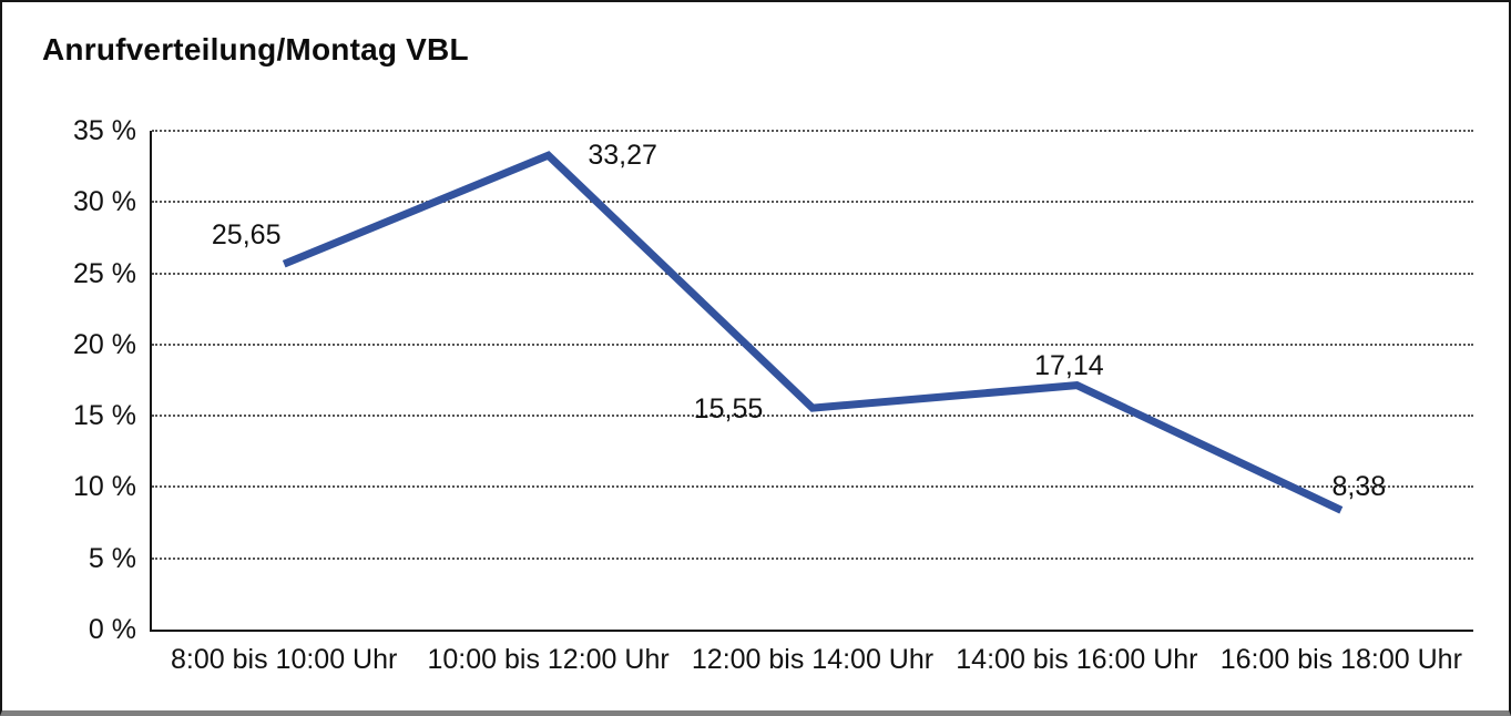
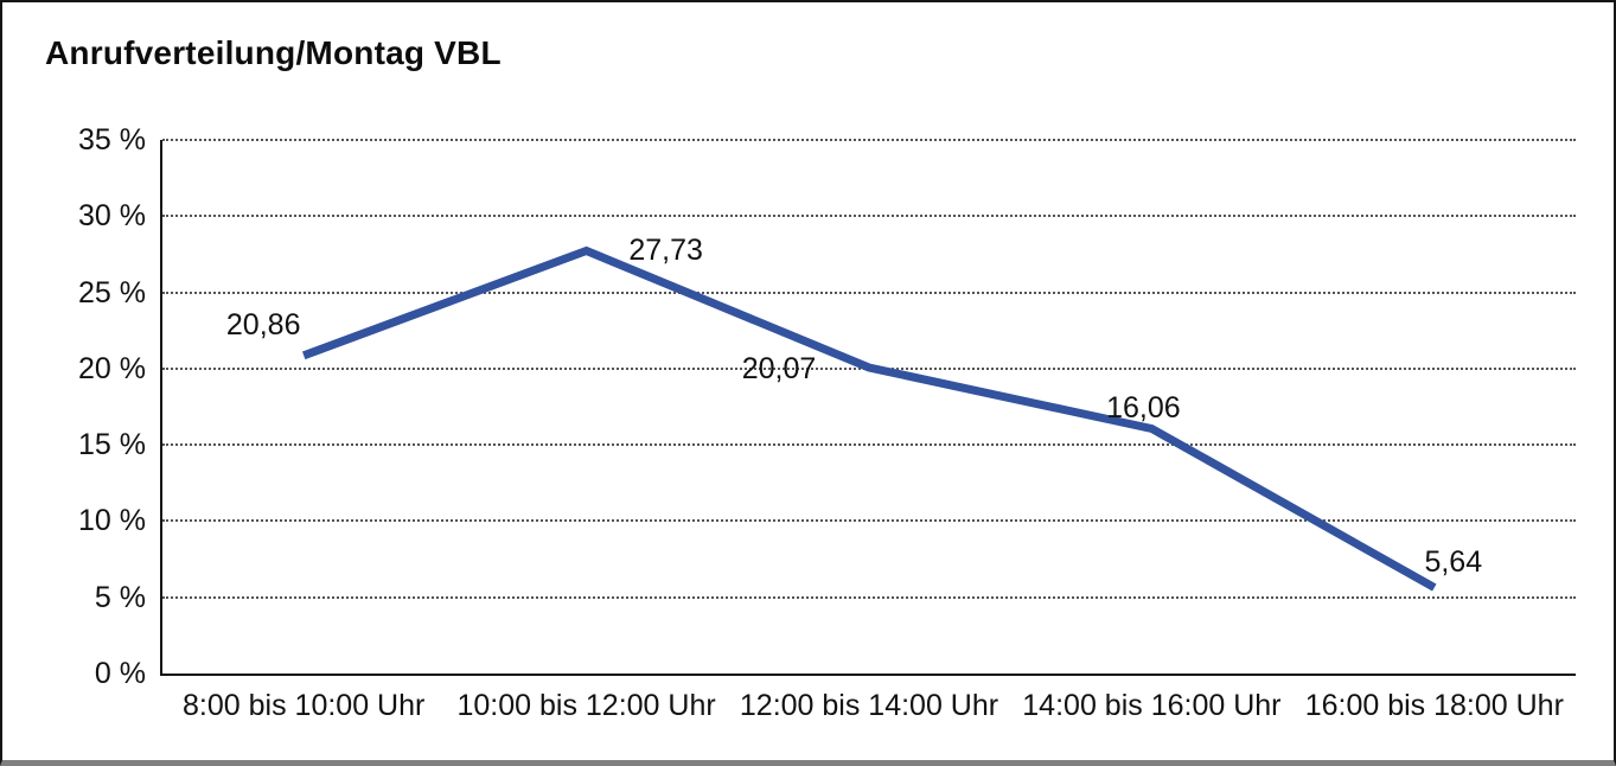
8:00 bis 10:00 Uhr: 25,65 -> 20,86
10:00 bis 12:00 Uhr: 33,27 -> 27,73
12:00 bis 14:00 Uhr: 15,55 -> 20,07
14:00 bis 16:00 Uhr: 17,14 -> 16,06
16:00 bis 18:00 Uhr: 8,38 -> 5,64
